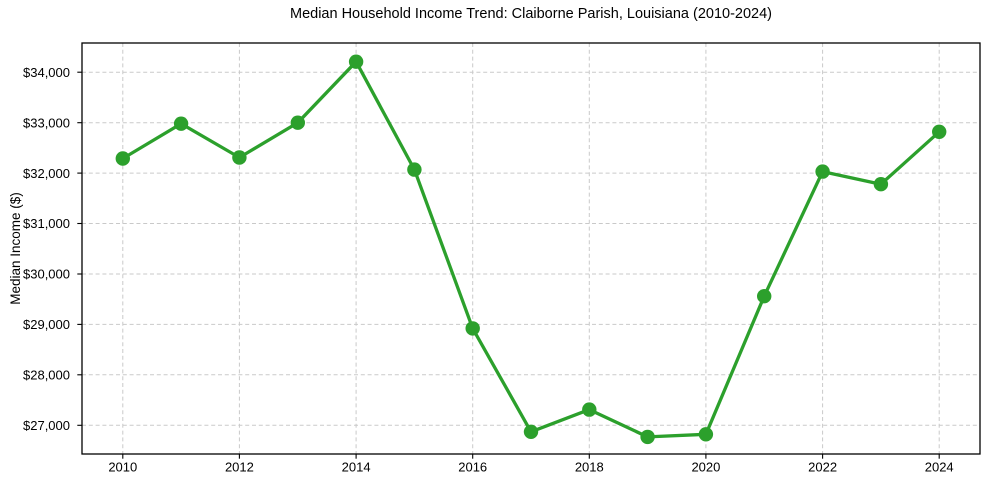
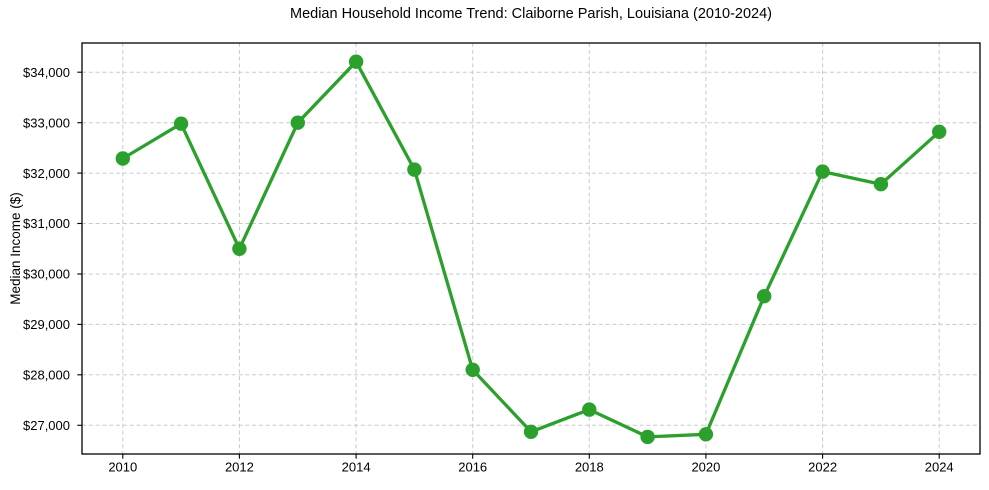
2012: $32300 -> $30500
2016: $28900 -> $28100
